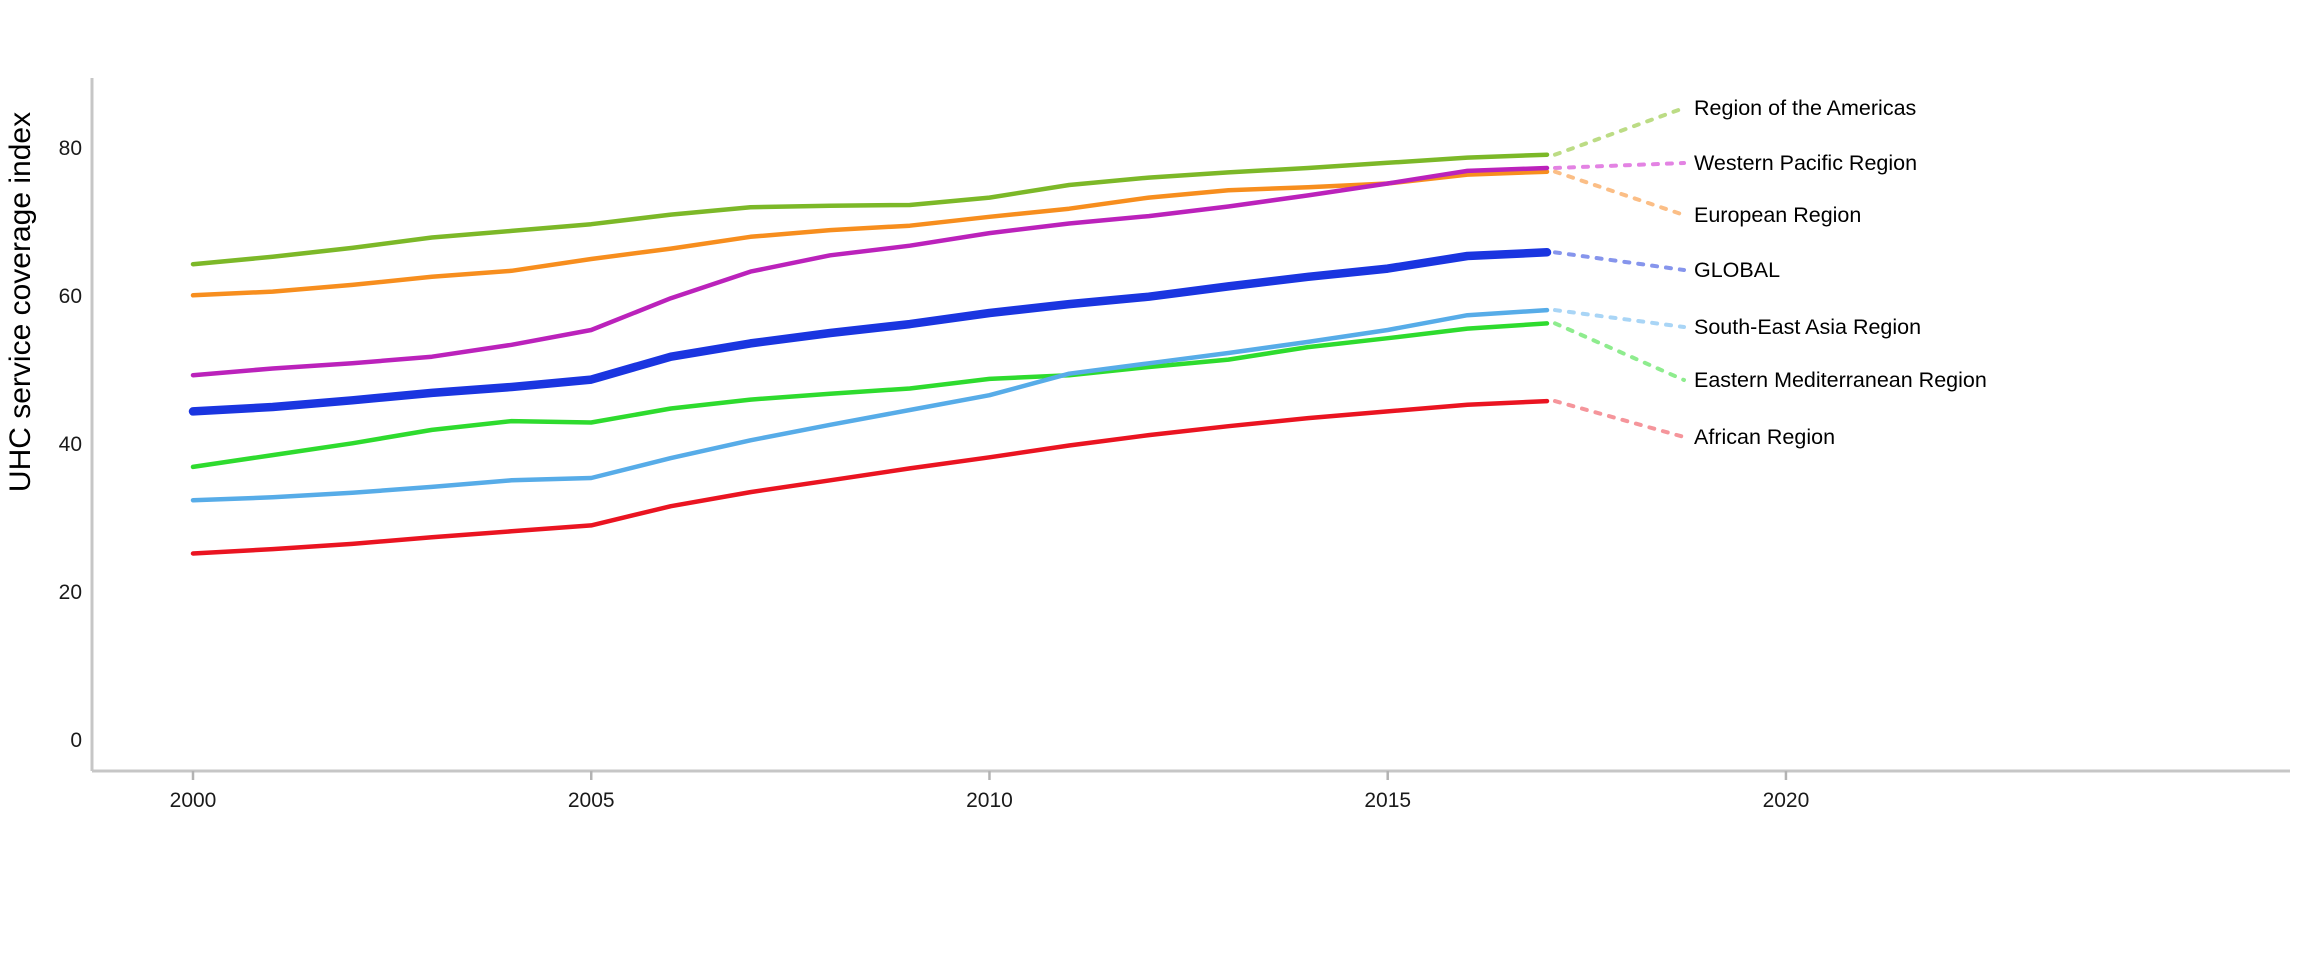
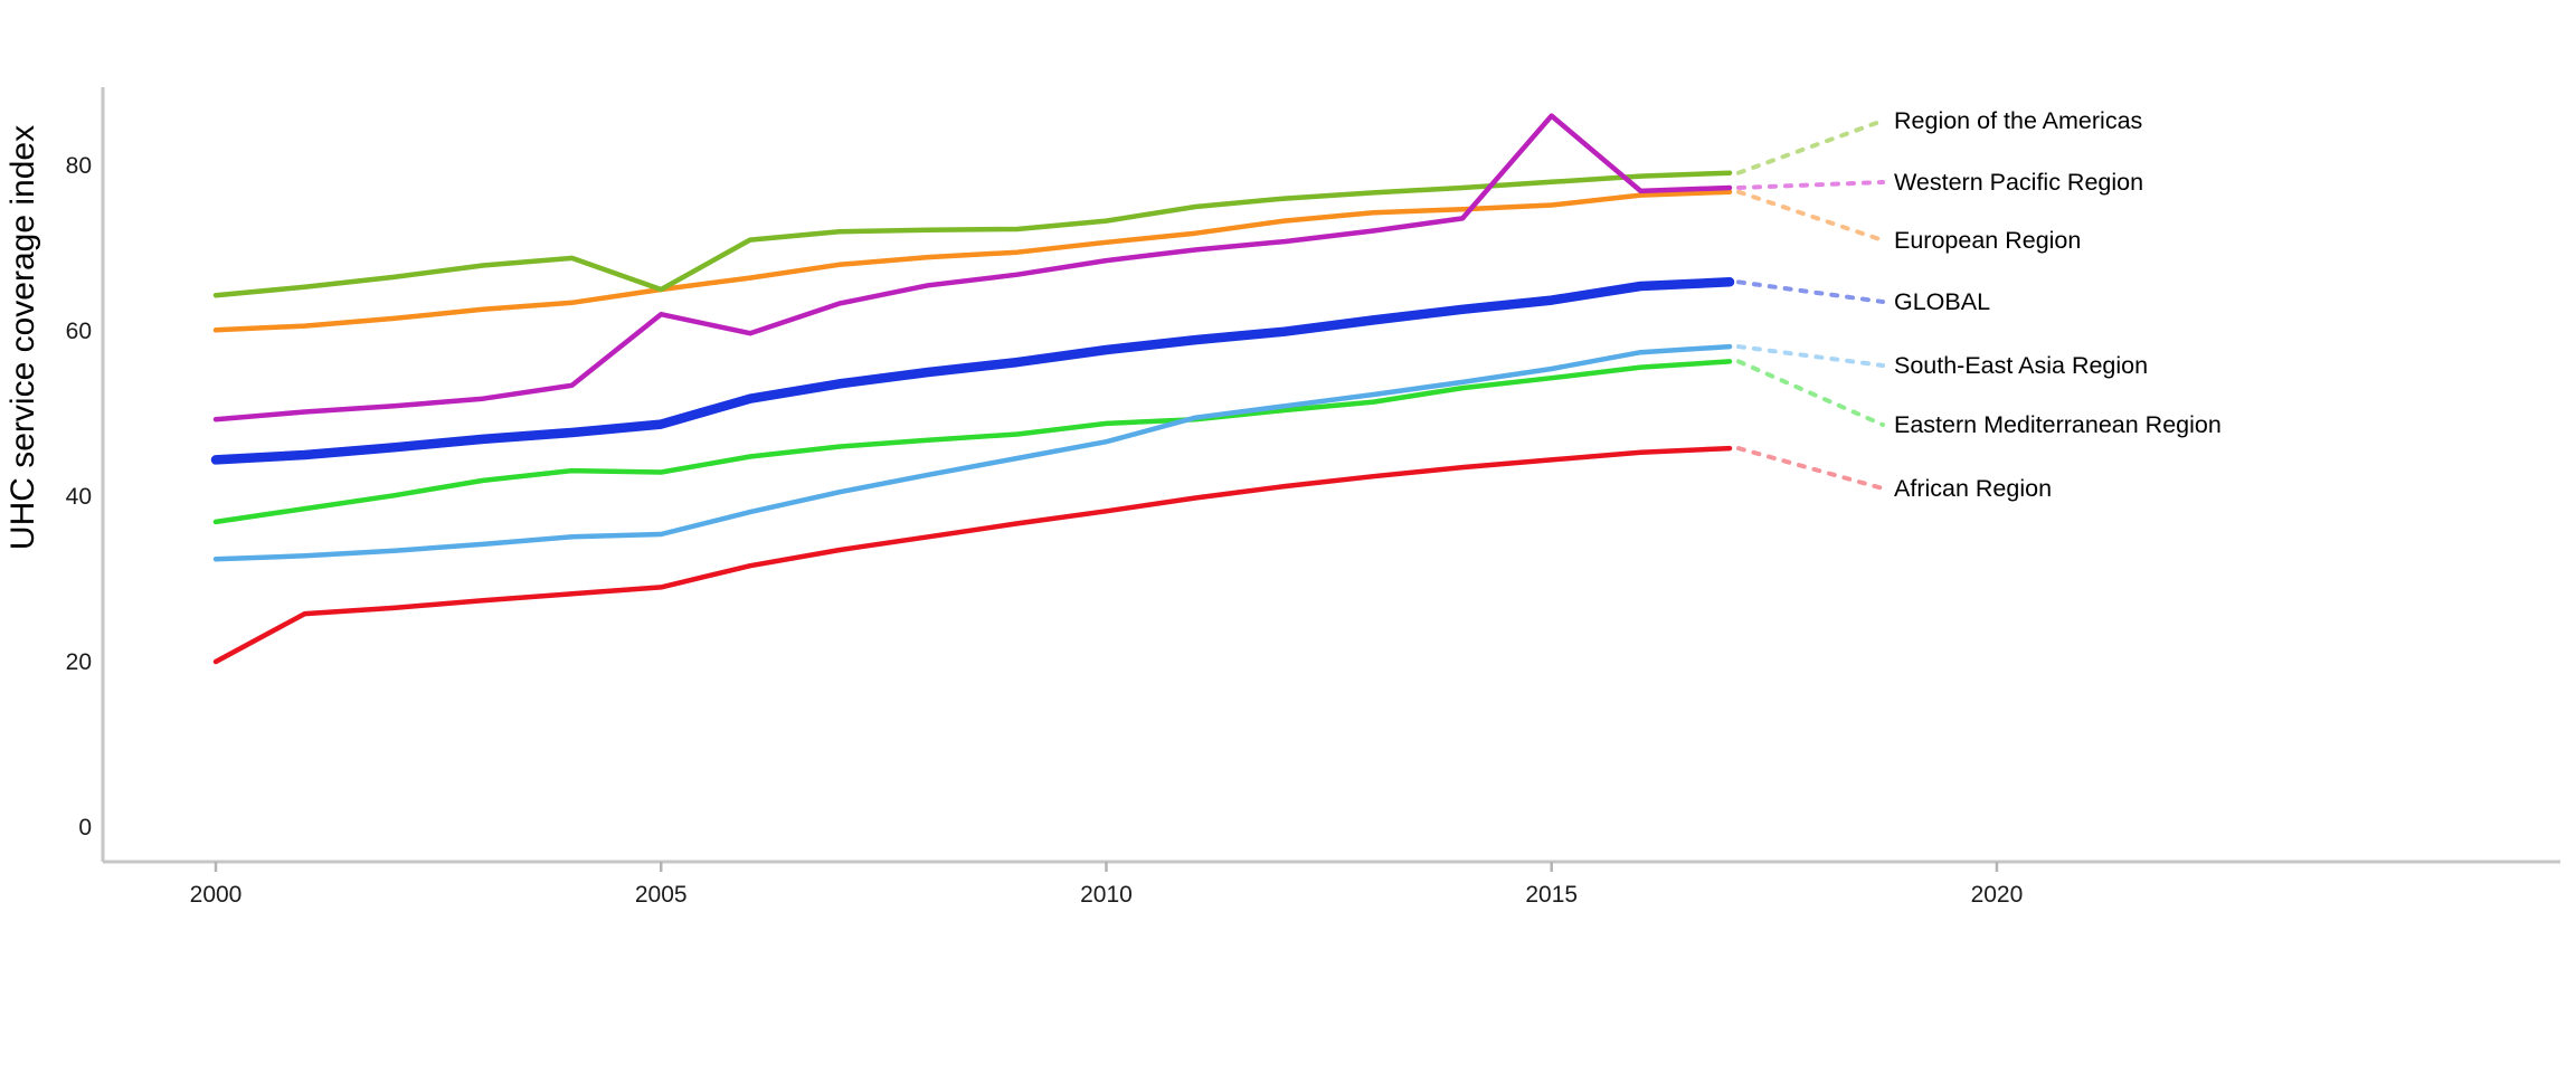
African Region/2000: 25 -> 20
Region of the Americas/2005: 70 -> 65
Western Pacific Region/2005: 55 -> 62
Western Pacific Region/2015: 75 -> 86
